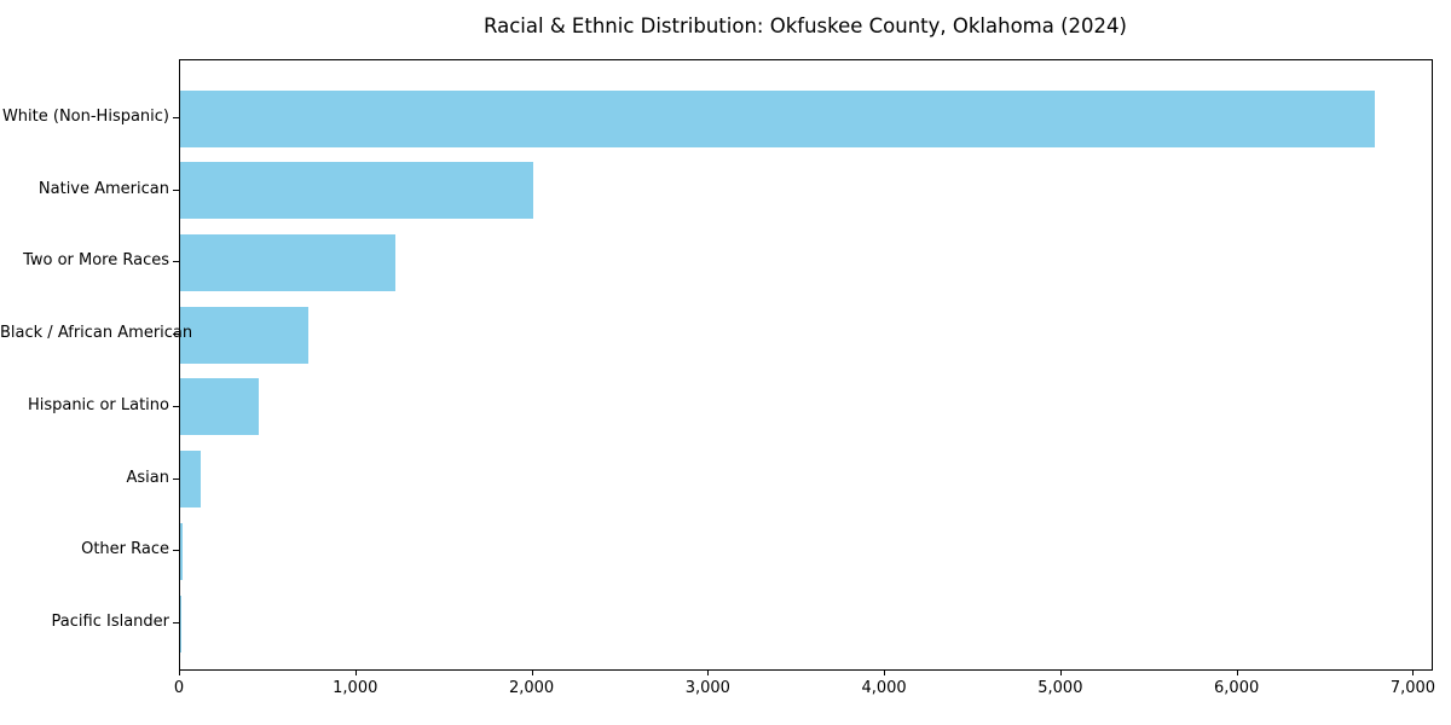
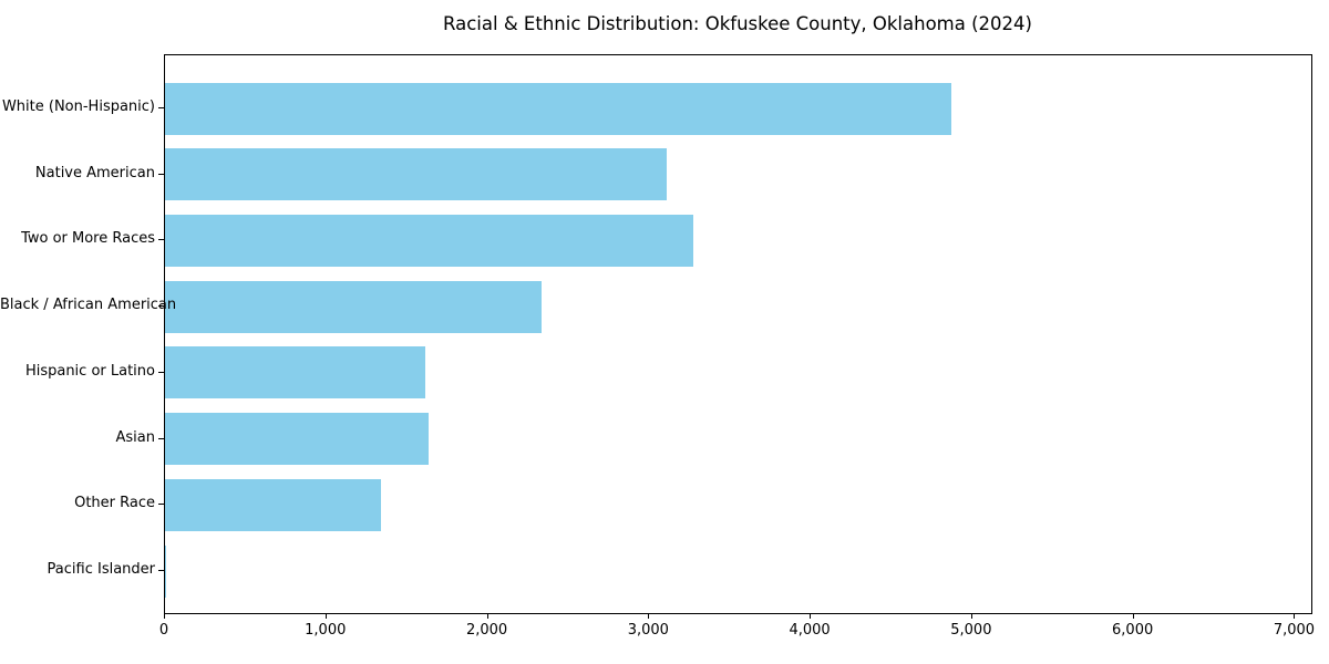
White (Non-Hispanic): 6780 -> 4870
Native American: 2000 -> 3110
Two or More Races: 1220 -> 3270
Black / African American: 730 -> 2330
Hispanic or Latino: 440 -> 1610
Asian: 120 -> 1630
Other Race: 10 -> 1340
